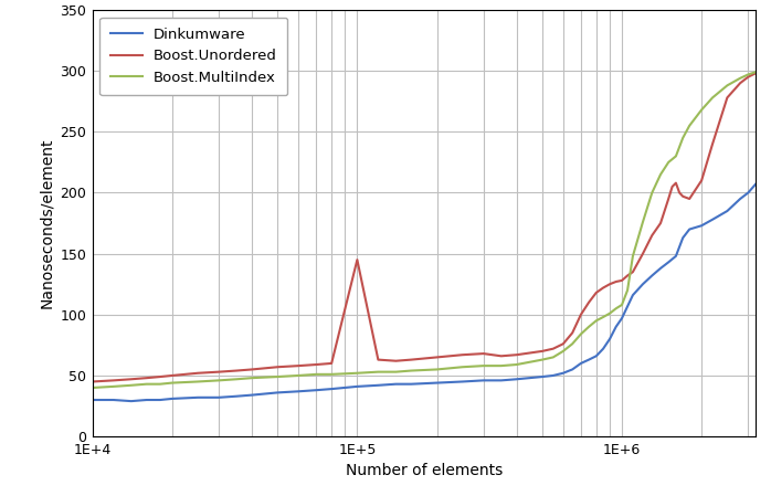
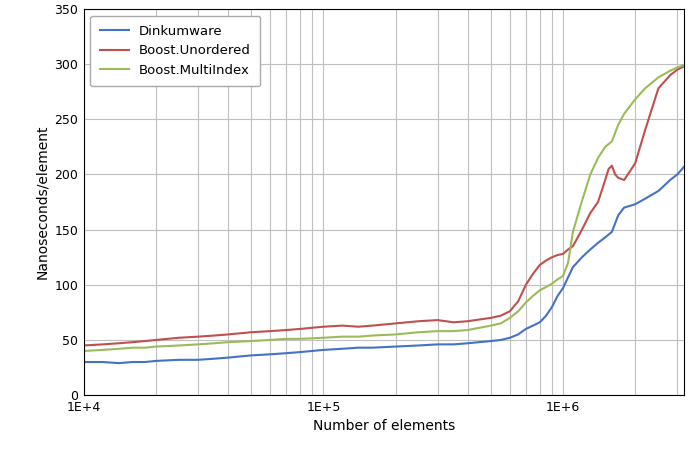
Boost.Unordered/1E+5: 145 -> 62
